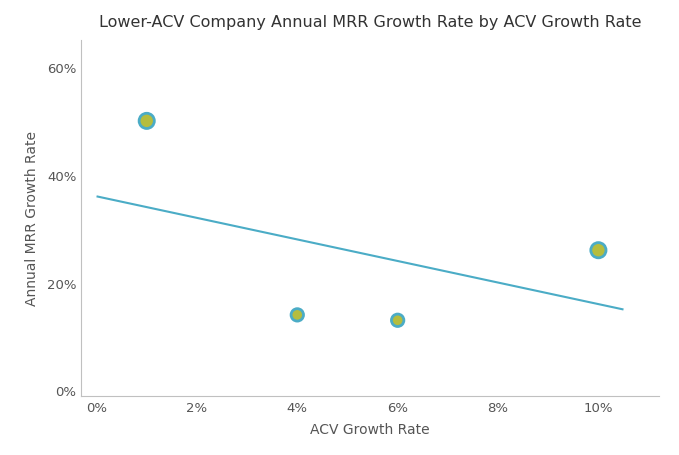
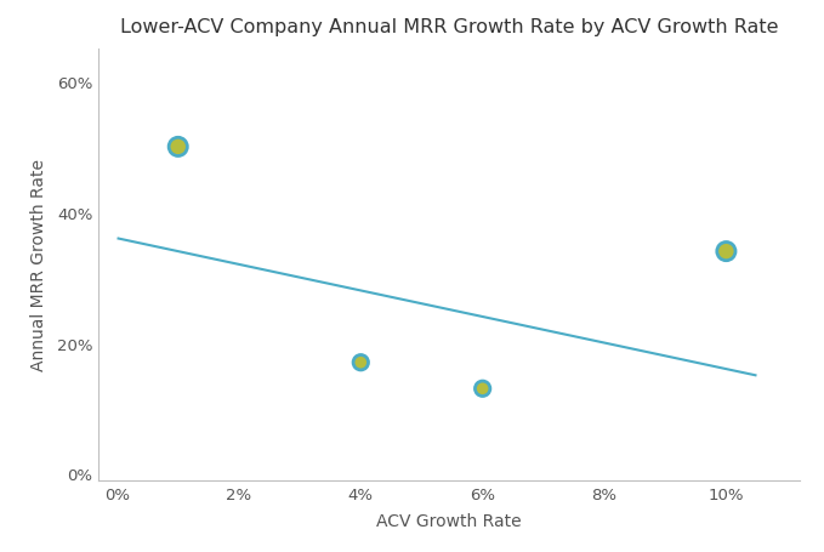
4%: 14% -> 17%
10%: 26% -> 34%
